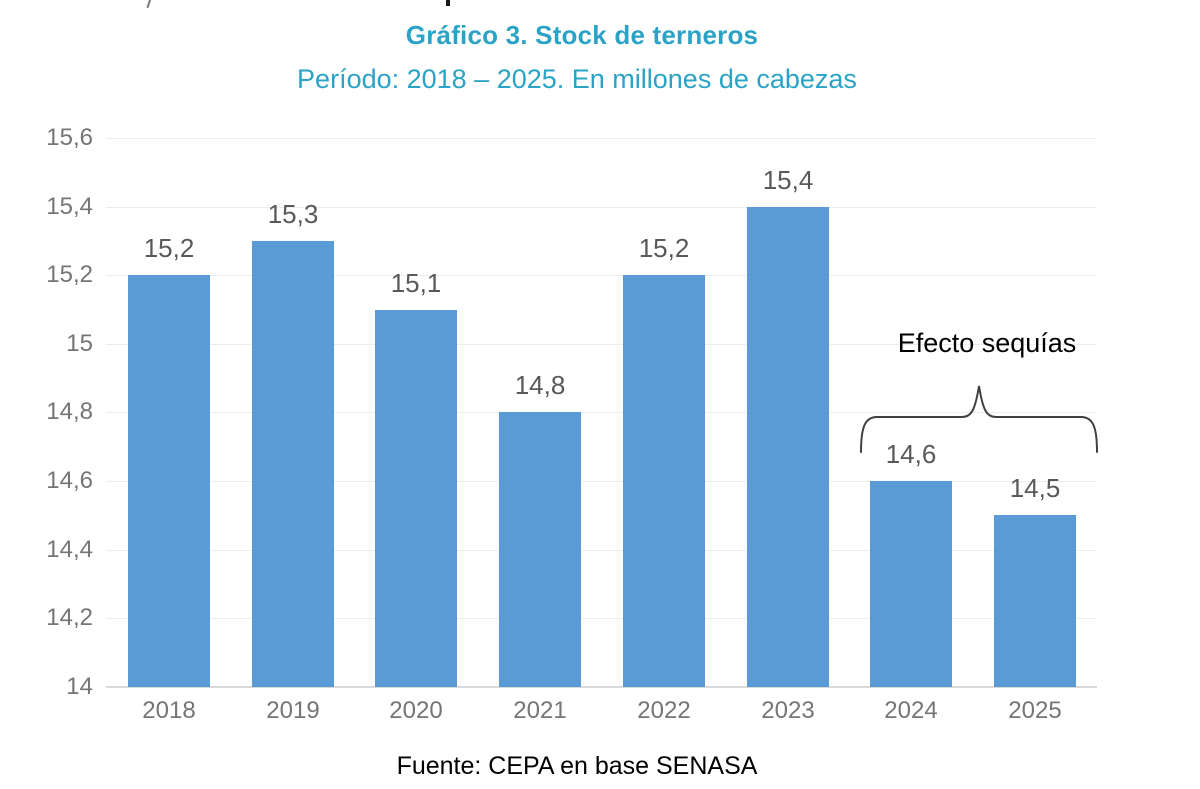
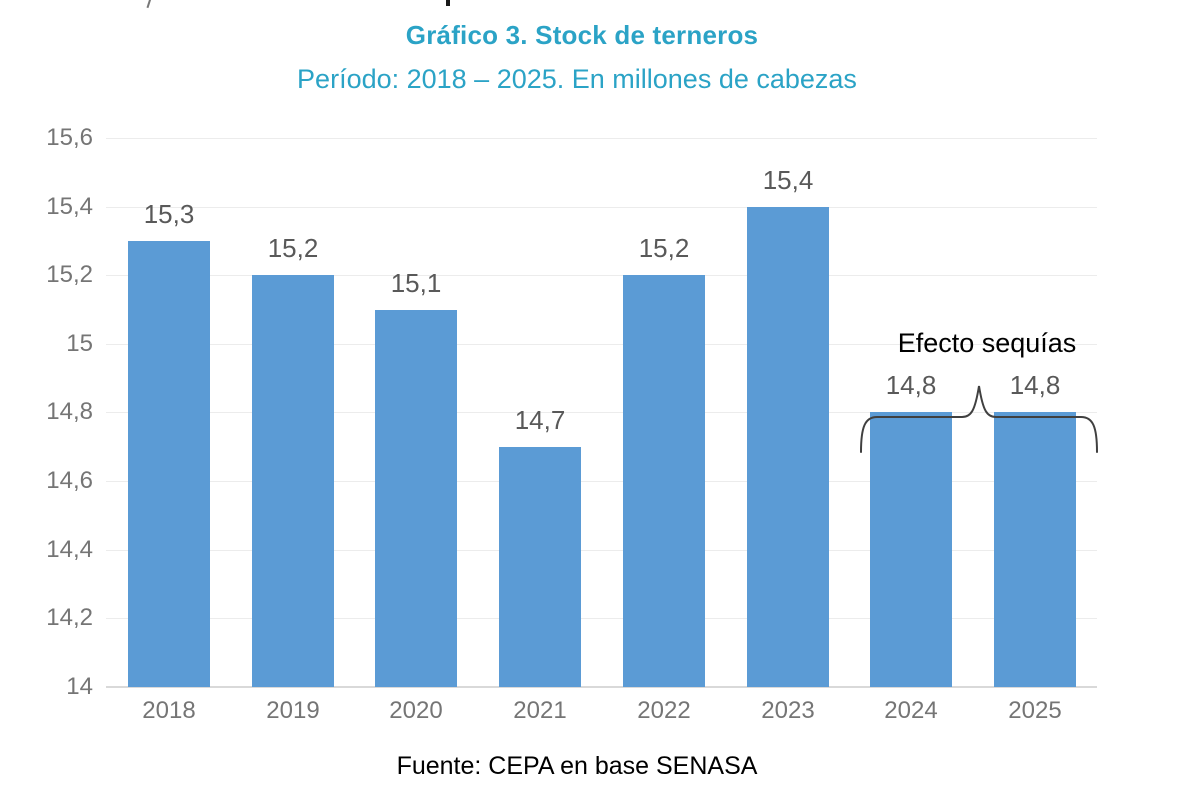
2018: 15,2 -> 15,3
2019: 15,3 -> 15,2
2021: 14,8 -> 14,7
2024: 14,6 -> 14,8
2025: 14,5 -> 14,8
